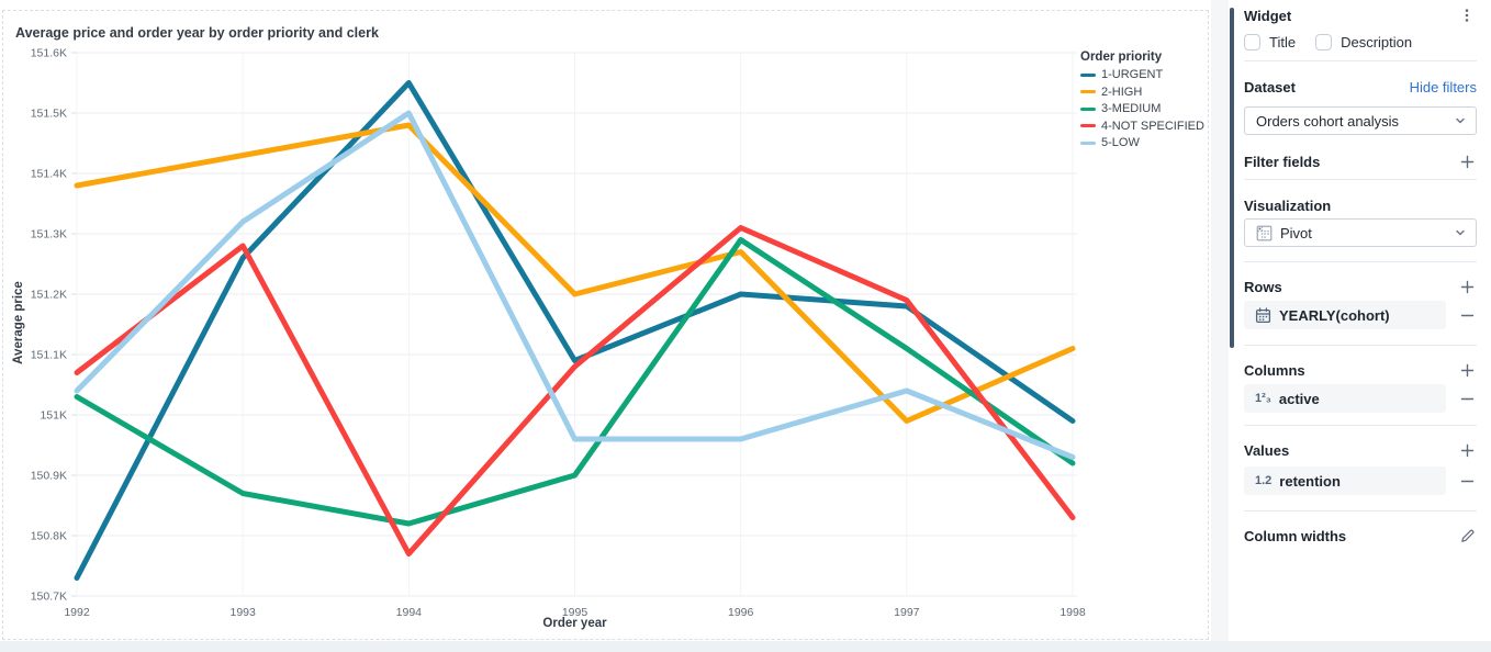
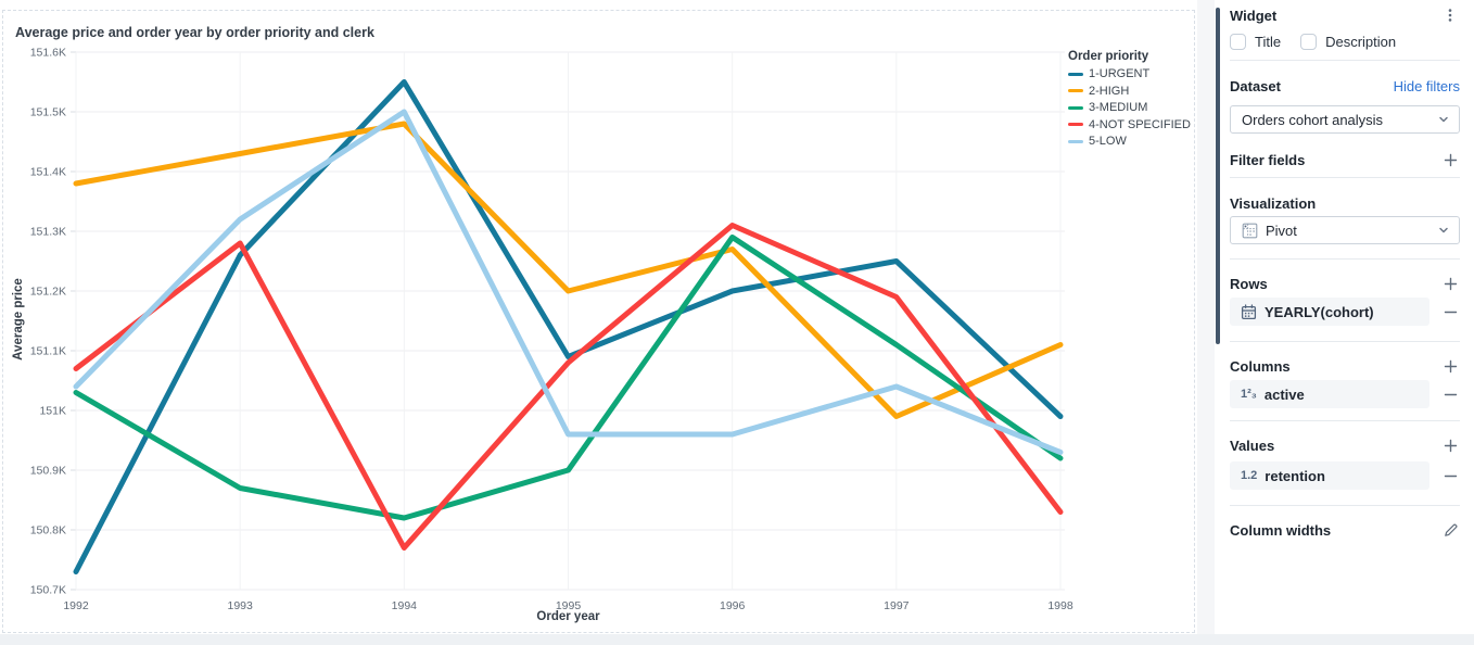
1-URGENT/1997: 151.18K -> 151.25K
